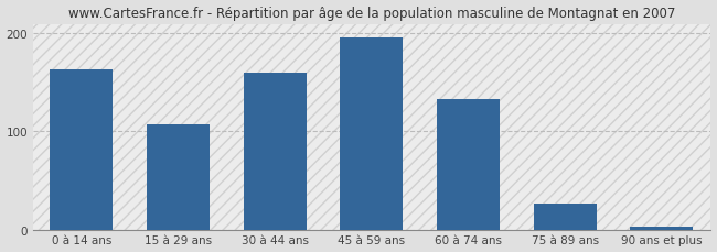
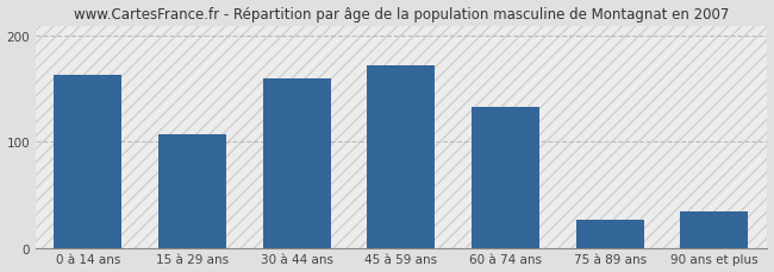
45 à 59 ans: 196 -> 172
90 ans et plus: 3 -> 34
